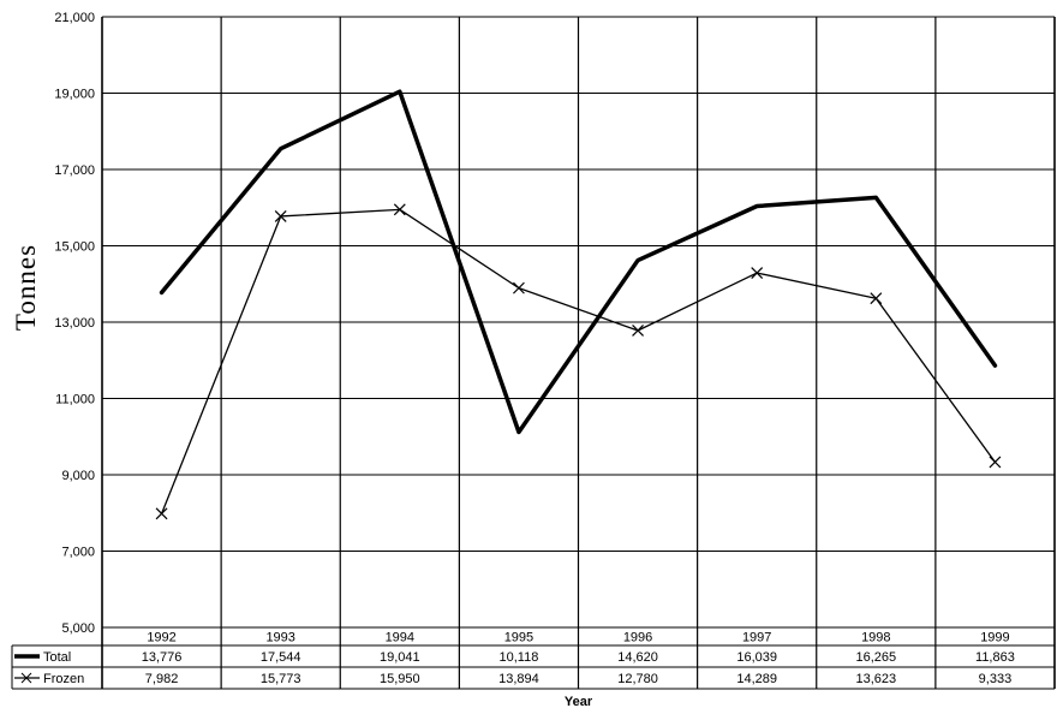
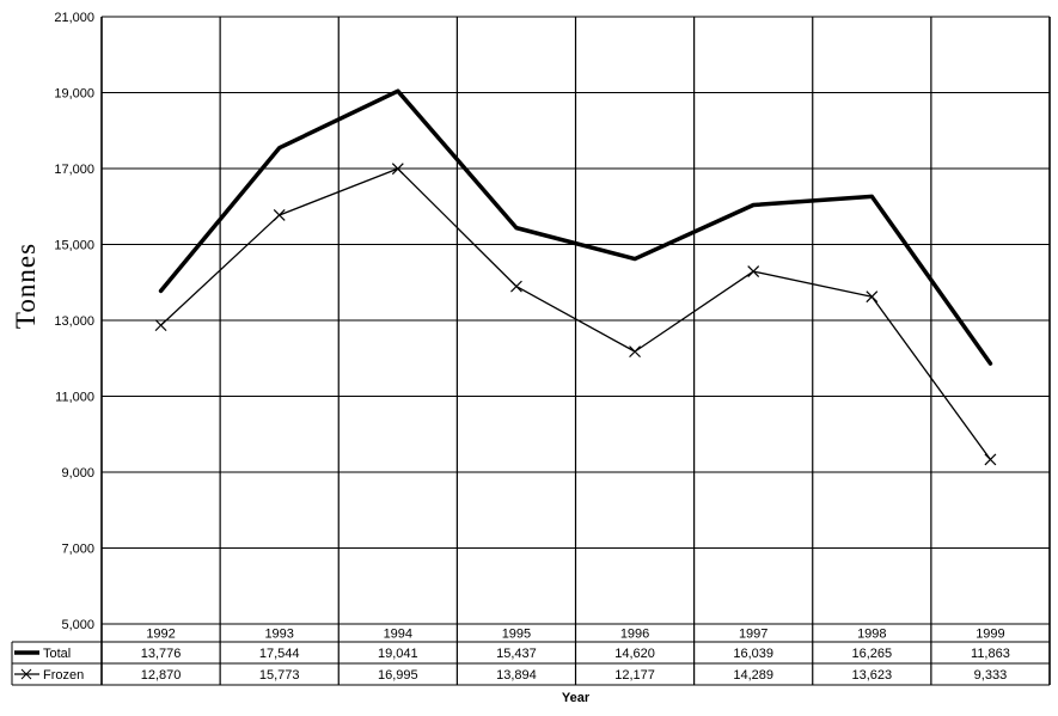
Frozen/1992: 7,982 -> 12,870
Frozen/1994: 15,950 -> 16,995
Total/1995: 10,118 -> 15,437
Frozen/1996: 12,780 -> 12,177
